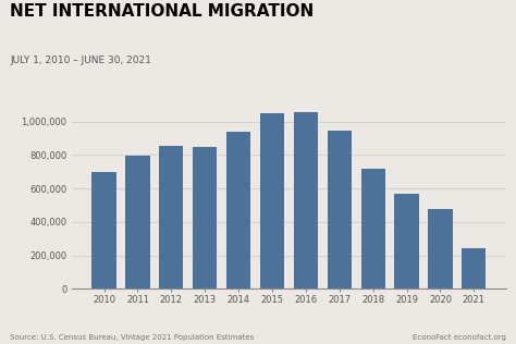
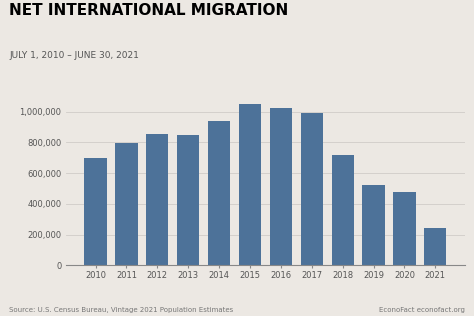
2016: 1,060,000 -> 1,020,000
2017: 940,000 -> 990,000
2019: 560,000 -> 520,000
